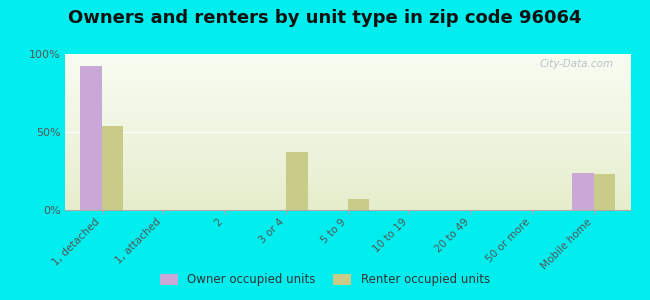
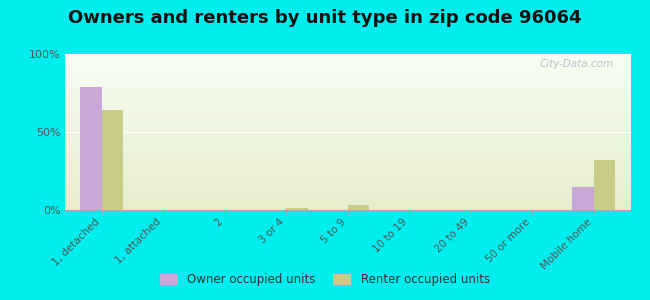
Owner occupied units/1, detached: 92% -> 79%
Renter occupied units/1, detached: 54% -> 64%
Renter occupied units/3 or 4: 37% -> 1%
Renter occupied units/5 to 9: 7% -> 3%
Owner occupied units/Mobile home: 24% -> 15%
Renter occupied units/Mobile home: 23% -> 32%
